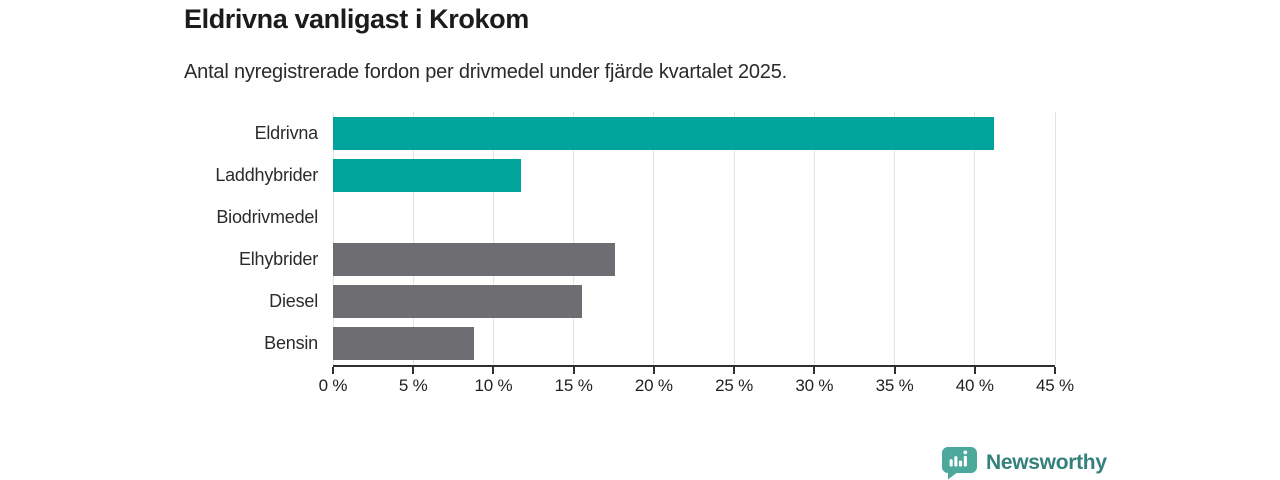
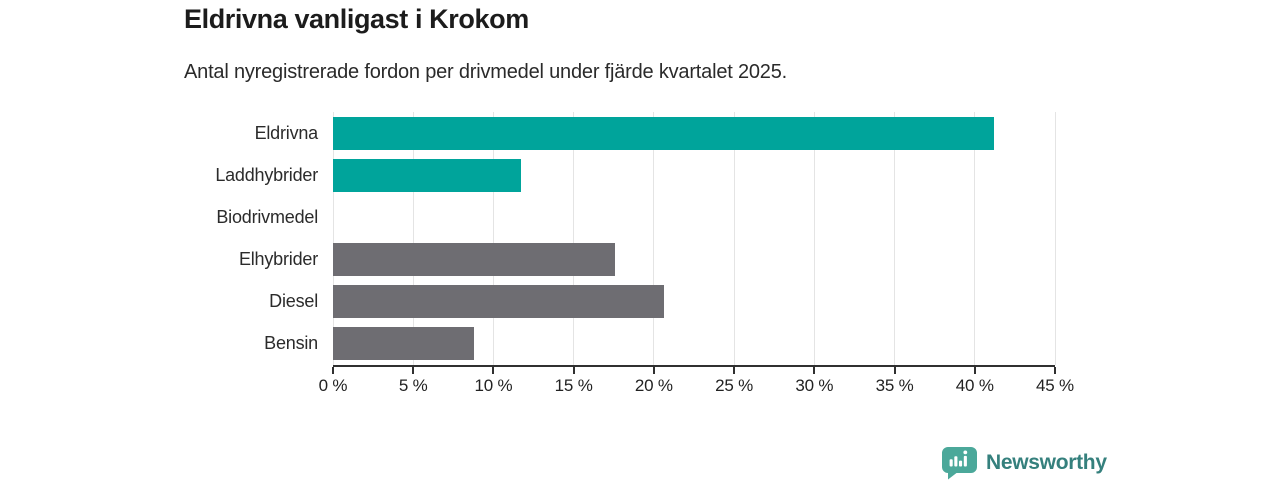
Diesel: 15.5% -> 20.6%
